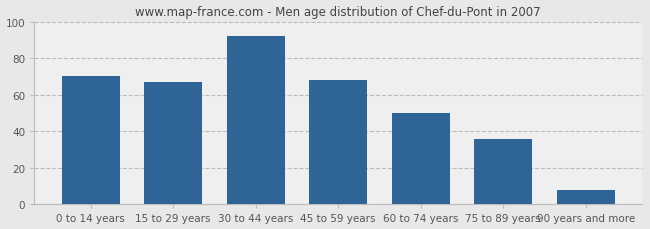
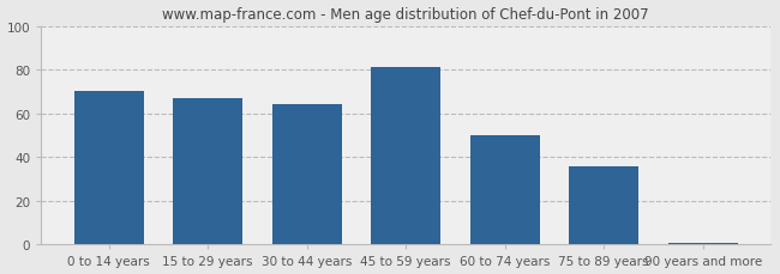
30 to 44 years: 92 -> 64
45 to 59 years: 68 -> 81
90 years and more: 8 -> 1
